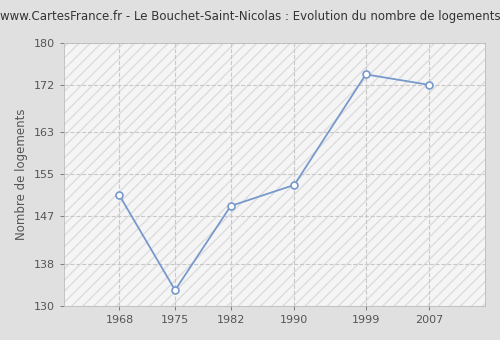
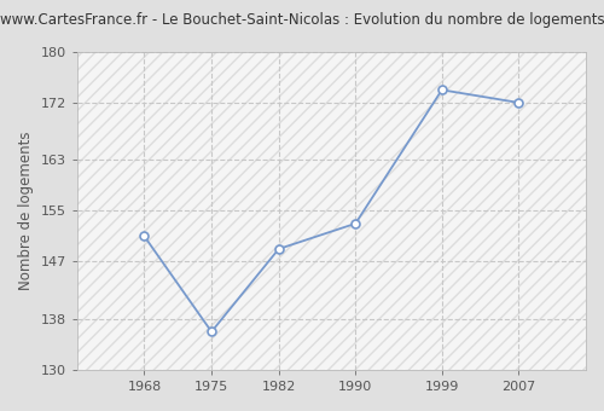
1975: 133 -> 136
